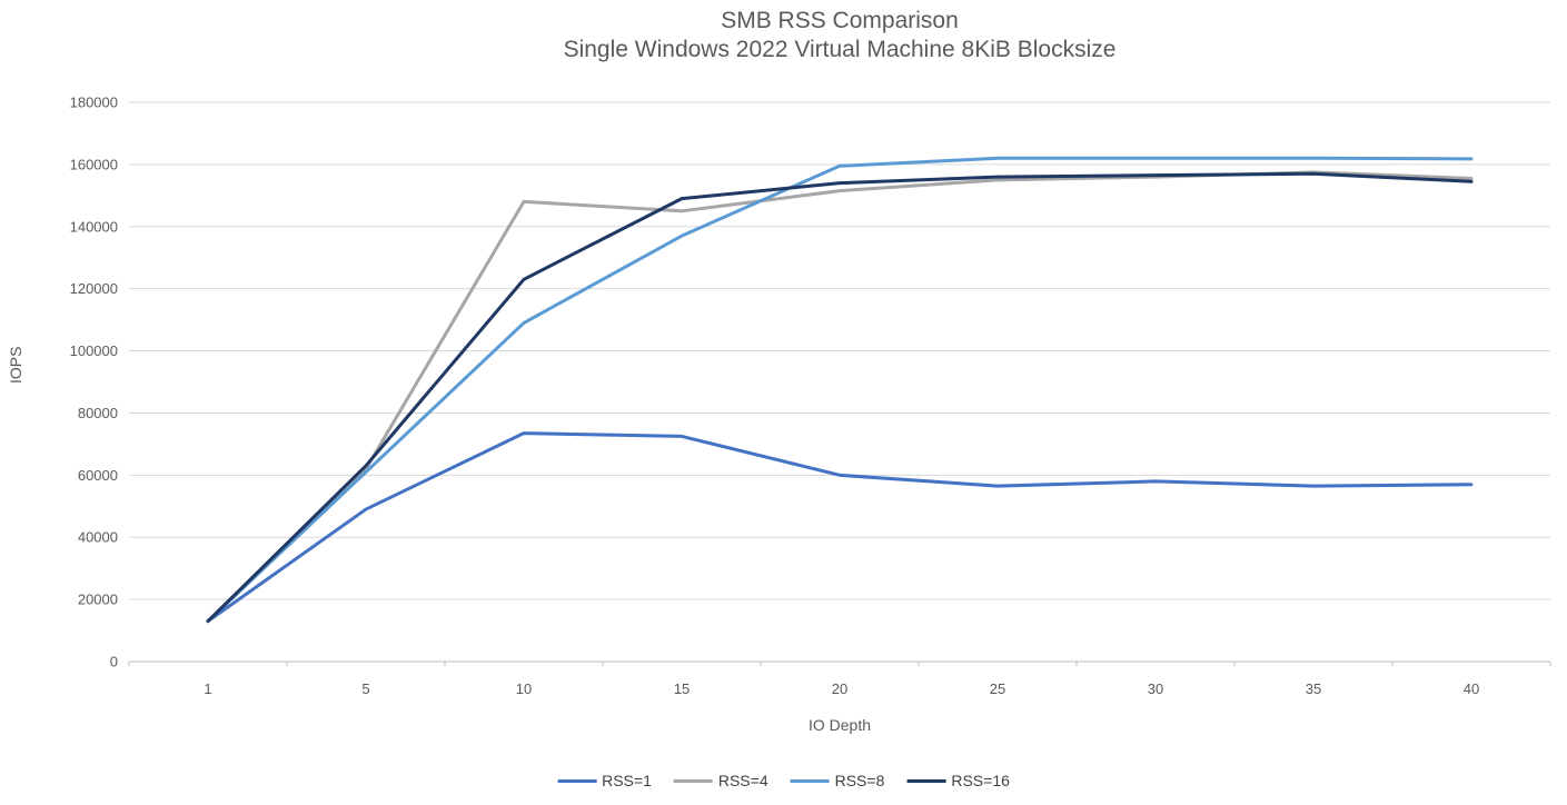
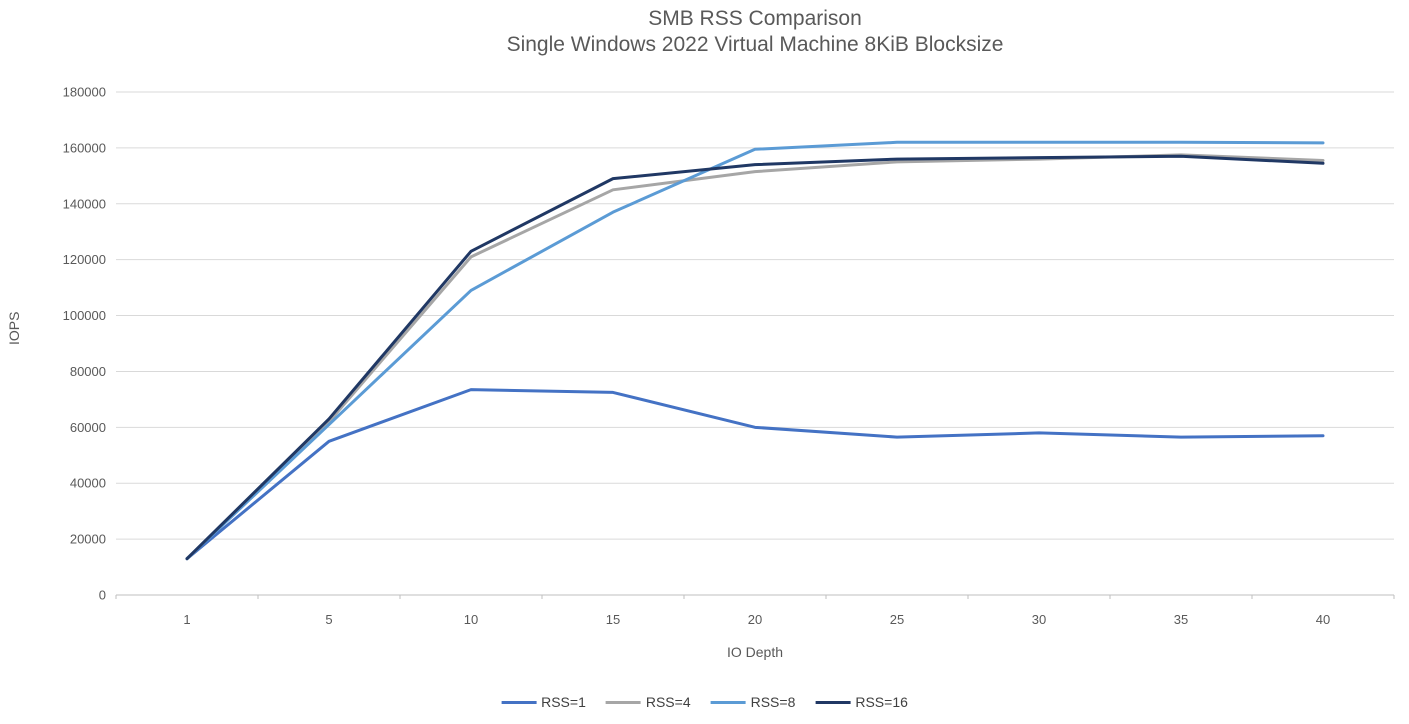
RSS=1/5: 49000 -> 55000
RSS=4/10: 148000 -> 121000
